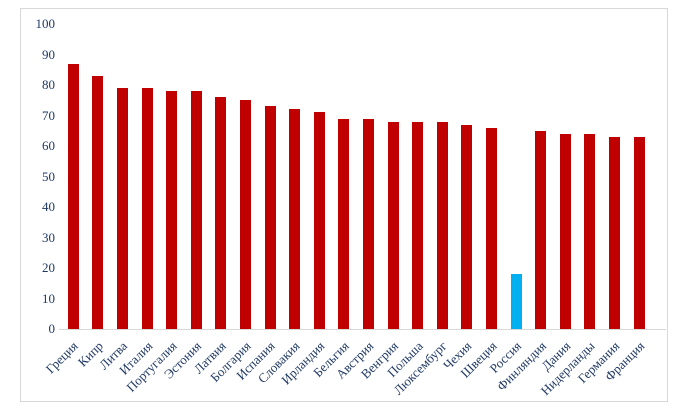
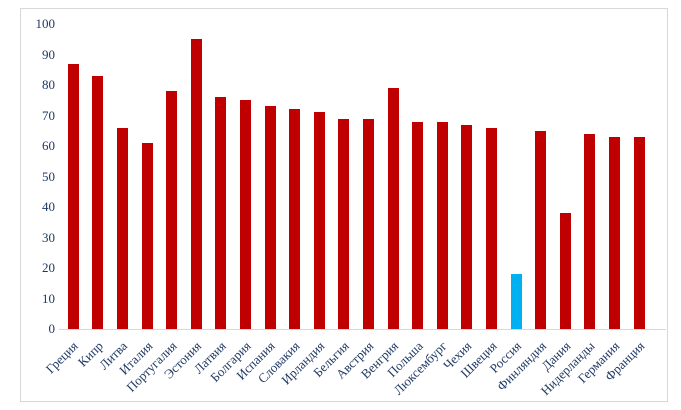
Литва: 79 -> 66
Италия: 79 -> 61
Эстония: 78 -> 95
Венгрия: 68 -> 79
Дания: 64 -> 38
